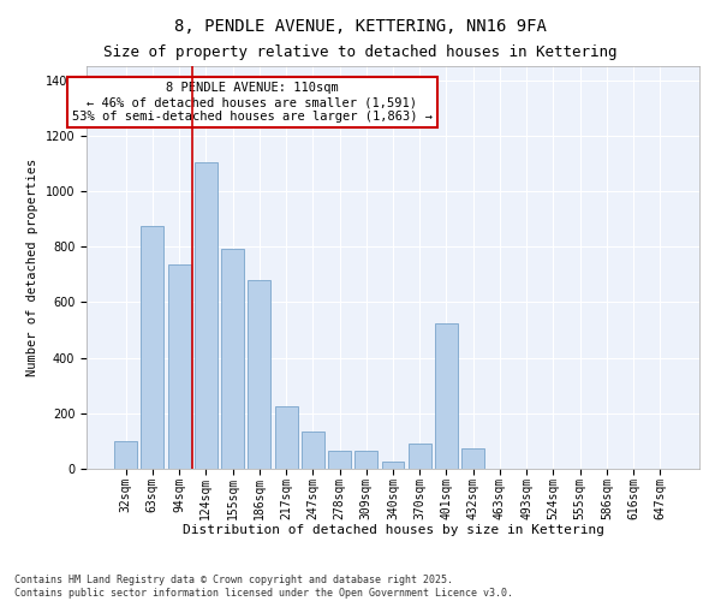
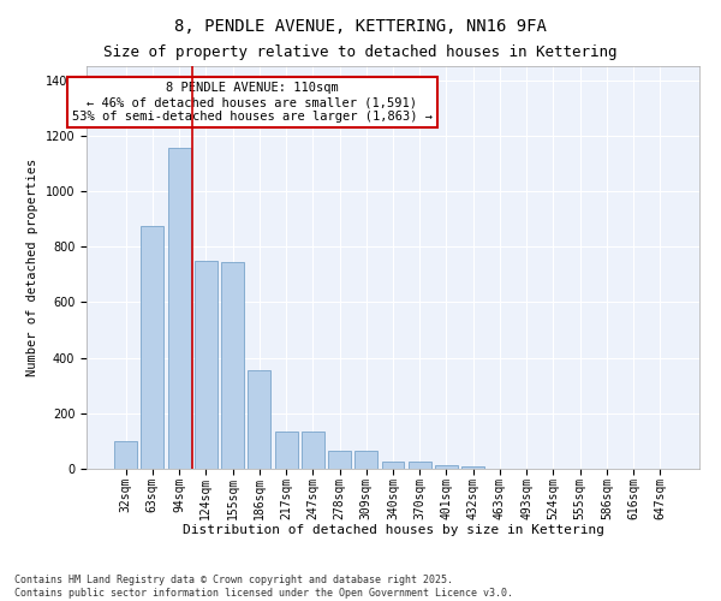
94sqm: 735 -> 1155
124sqm: 1105 -> 750
155sqm: 790 -> 745
186sqm: 680 -> 355
217sqm: 225 -> 135
370sqm: 90 -> 25
401sqm: 525 -> 15
432sqm: 75 -> 10
